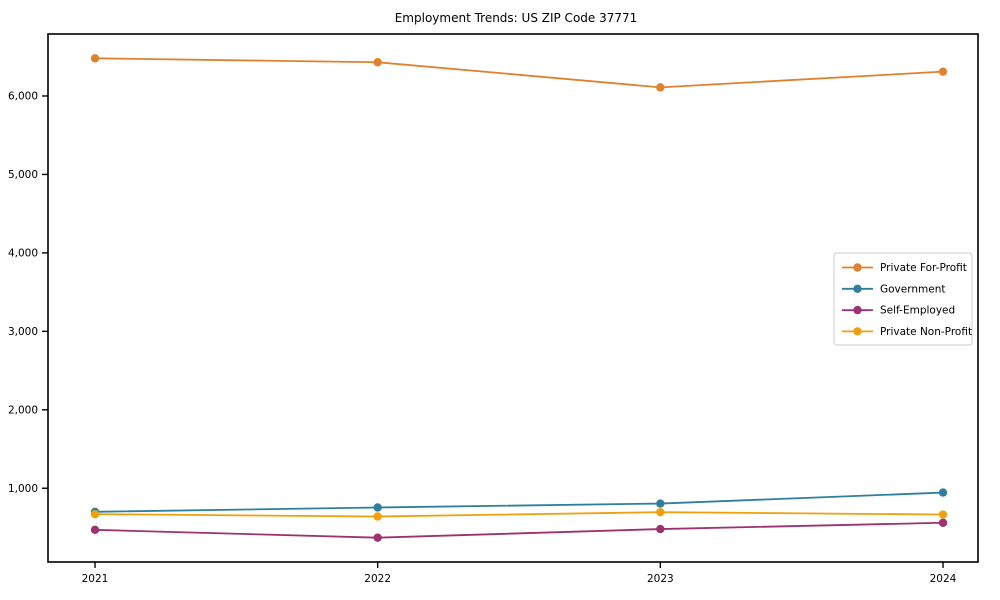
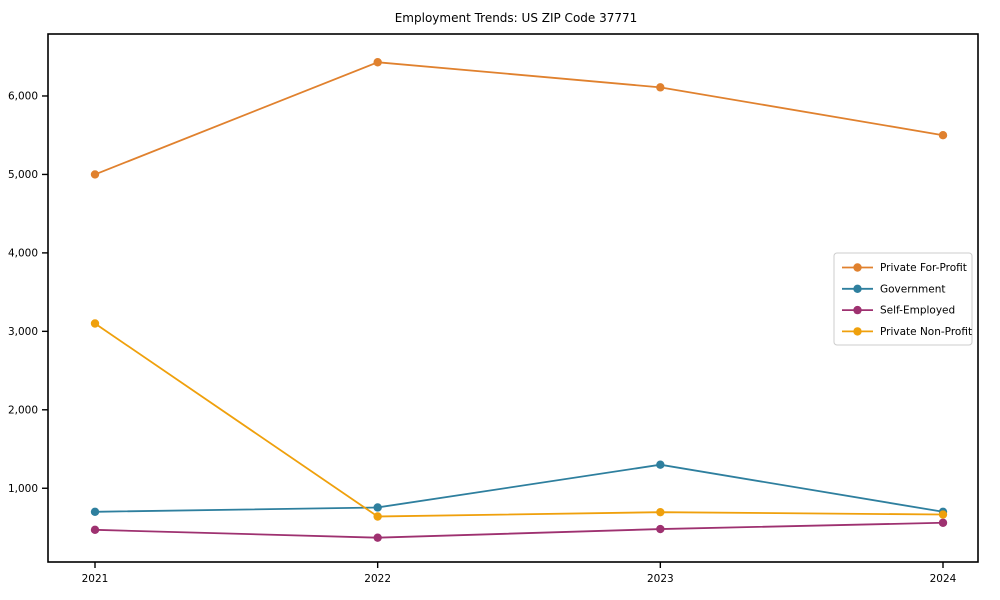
Private For-Profit/2021: 6500 -> 5000
Private Non-Profit/2021: 700 -> 3100
Government/2023: 800 -> 1300
Private For-Profit/2024: 6300 -> 5500
Government/2024: 900 -> 700
